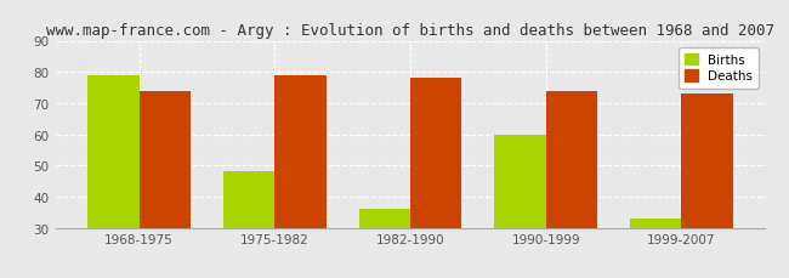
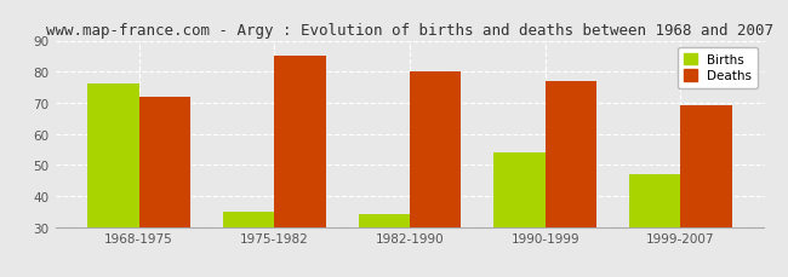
Births/1968-1975: 79 -> 76
Deaths/1968-1975: 74 -> 72
Births/1975-1982: 48 -> 35
Deaths/1975-1982: 79 -> 85
Births/1982-1990: 36 -> 34
Deaths/1982-1990: 78 -> 80
Births/1990-1999: 60 -> 54
Deaths/1990-1999: 74 -> 77
Births/1999-2007: 33 -> 47
Deaths/1999-2007: 73 -> 69
